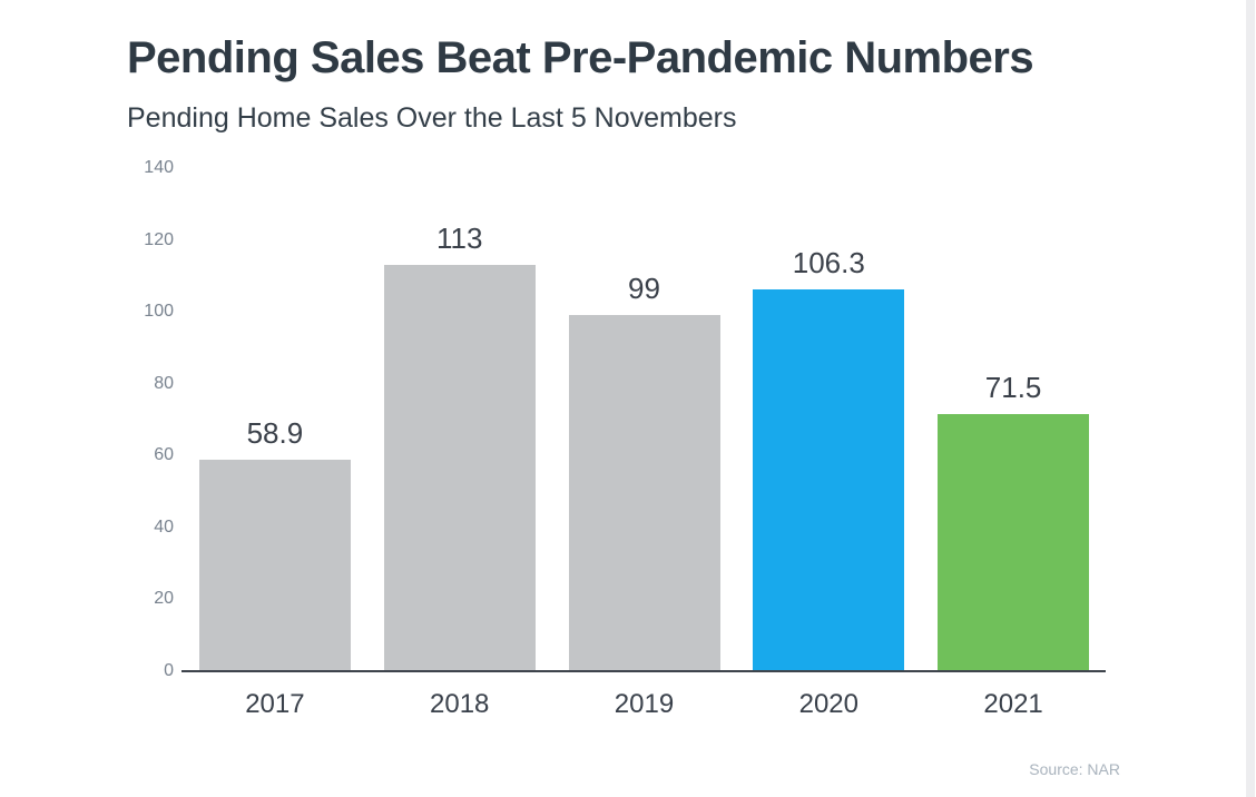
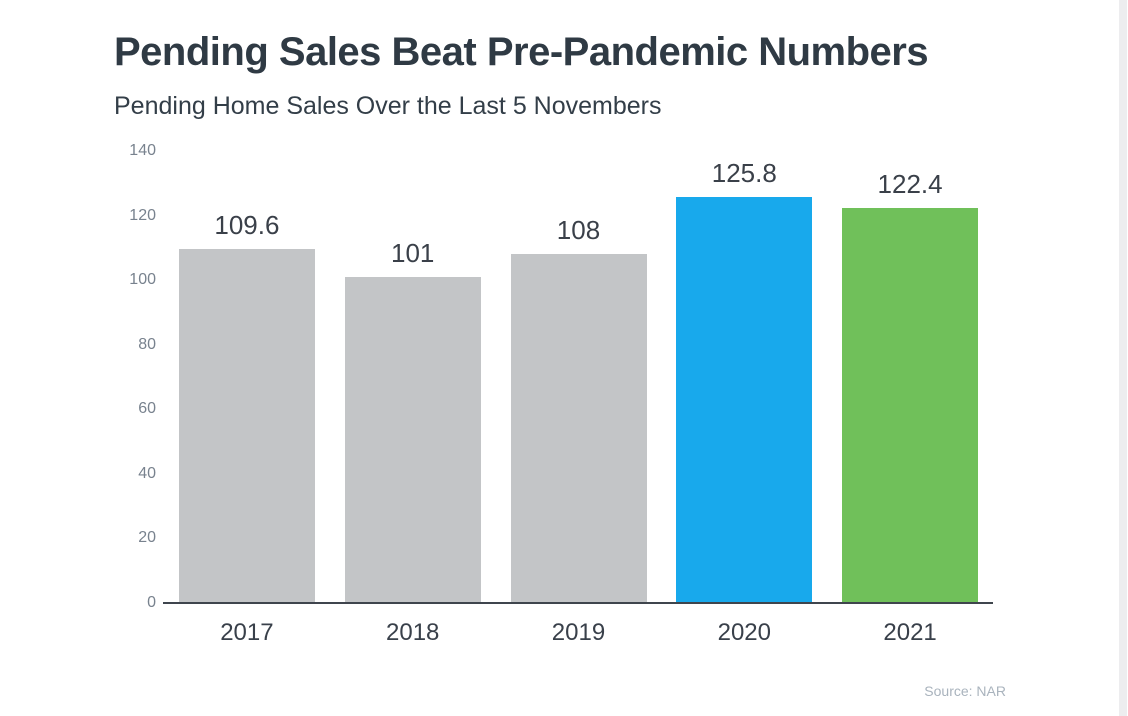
2017: 58.9 -> 109.6
2018: 113 -> 101
2019: 99 -> 108
2020: 106.3 -> 125.8
2021: 71.5 -> 122.4
